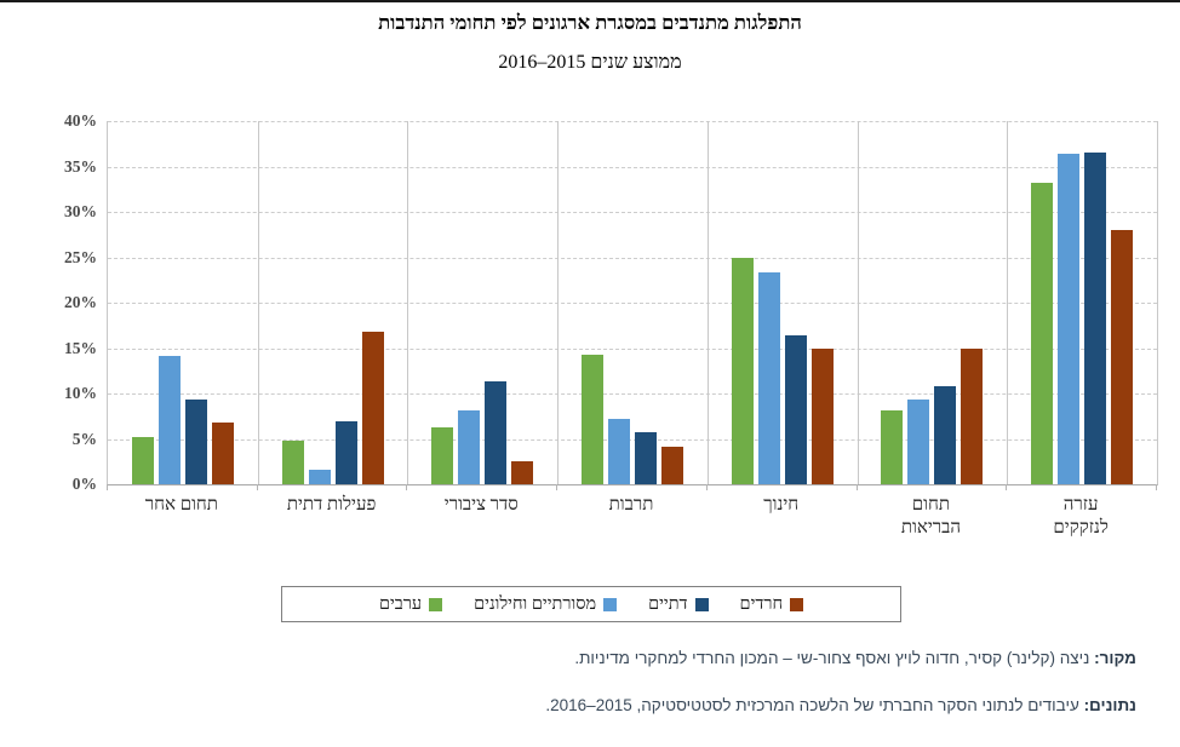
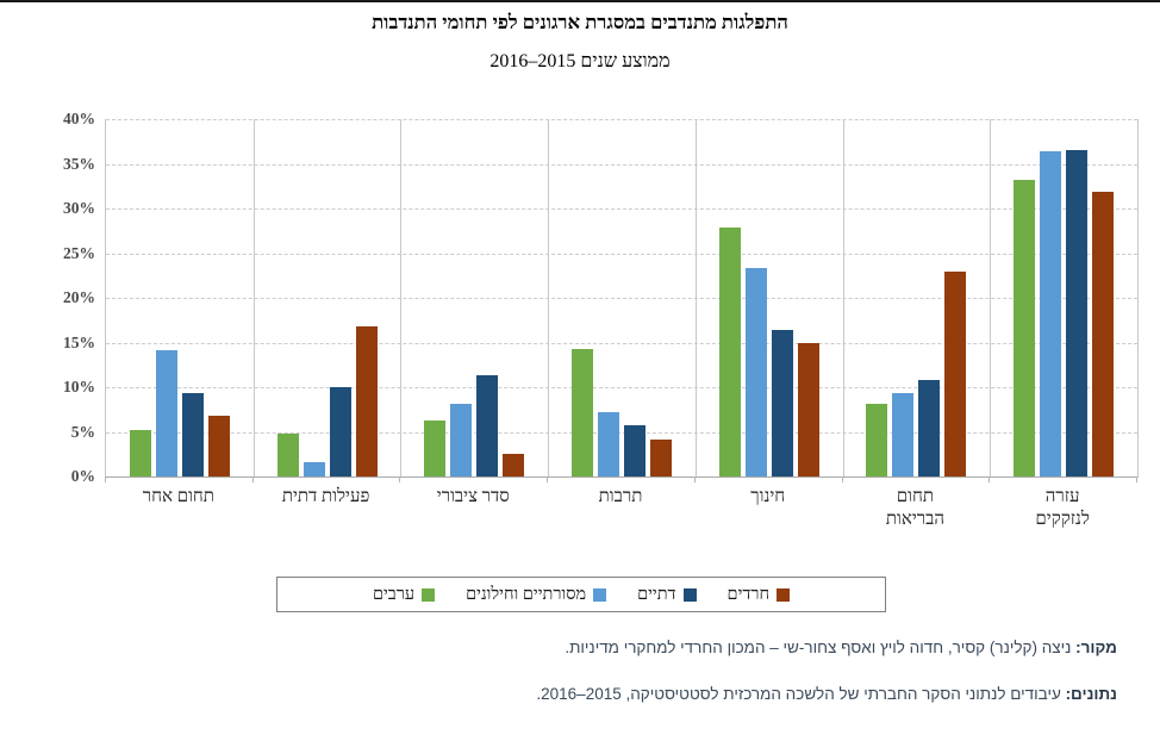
חרדים/עזרה לנזקקים: 28% -> 32%
חרדים/תחום הבריאות: 15% -> 23%
ערבים/חינוך: 25% -> 28%
דתיים/פעילות דתית: 7% -> 10%
